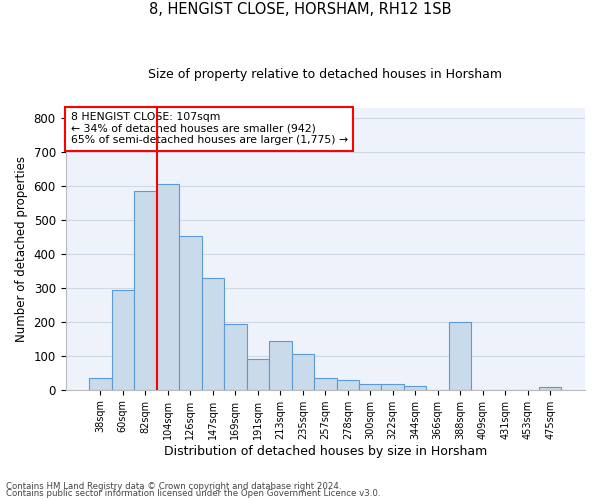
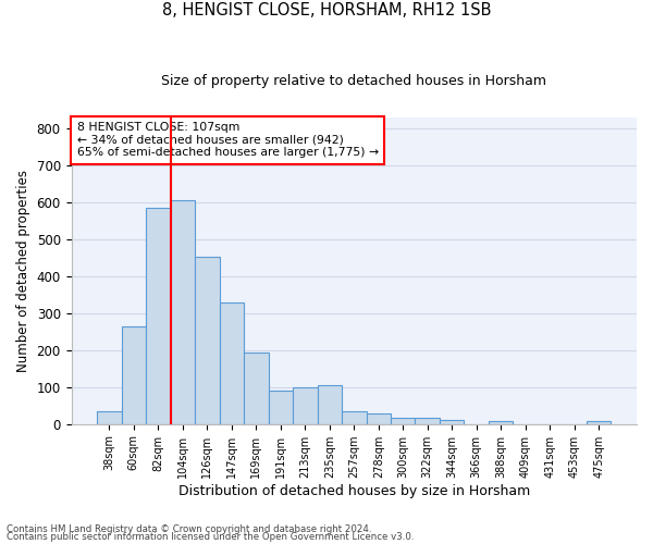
60sqm: 295 -> 265
213sqm: 145 -> 100
388sqm: 200 -> 7
